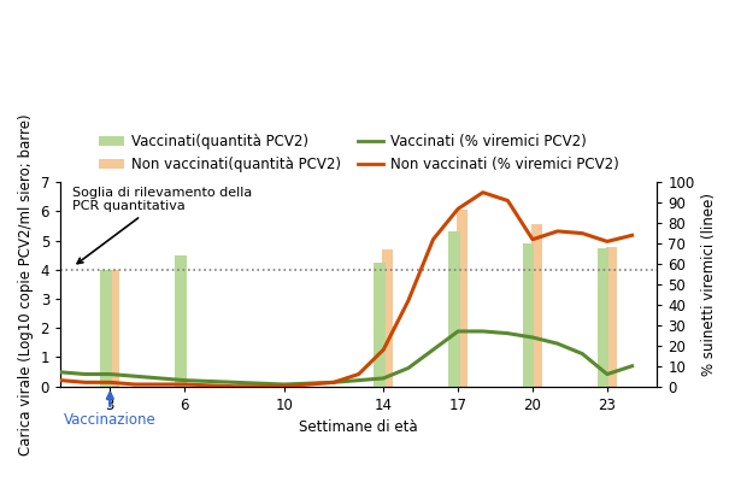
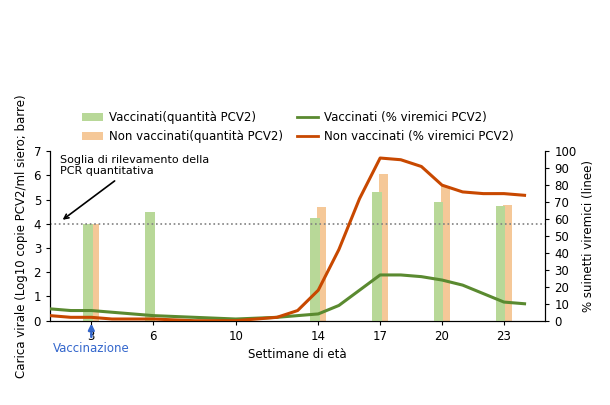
Non vaccinati (% viremici PCV2)/17: 87 -> 96
Non vaccinati (% viremici PCV2)/20: 72 -> 80
Vaccinati (% viremici PCV2)/23: 6 -> 11
Non vaccinati (% viremici PCV2)/23: 71 -> 75
